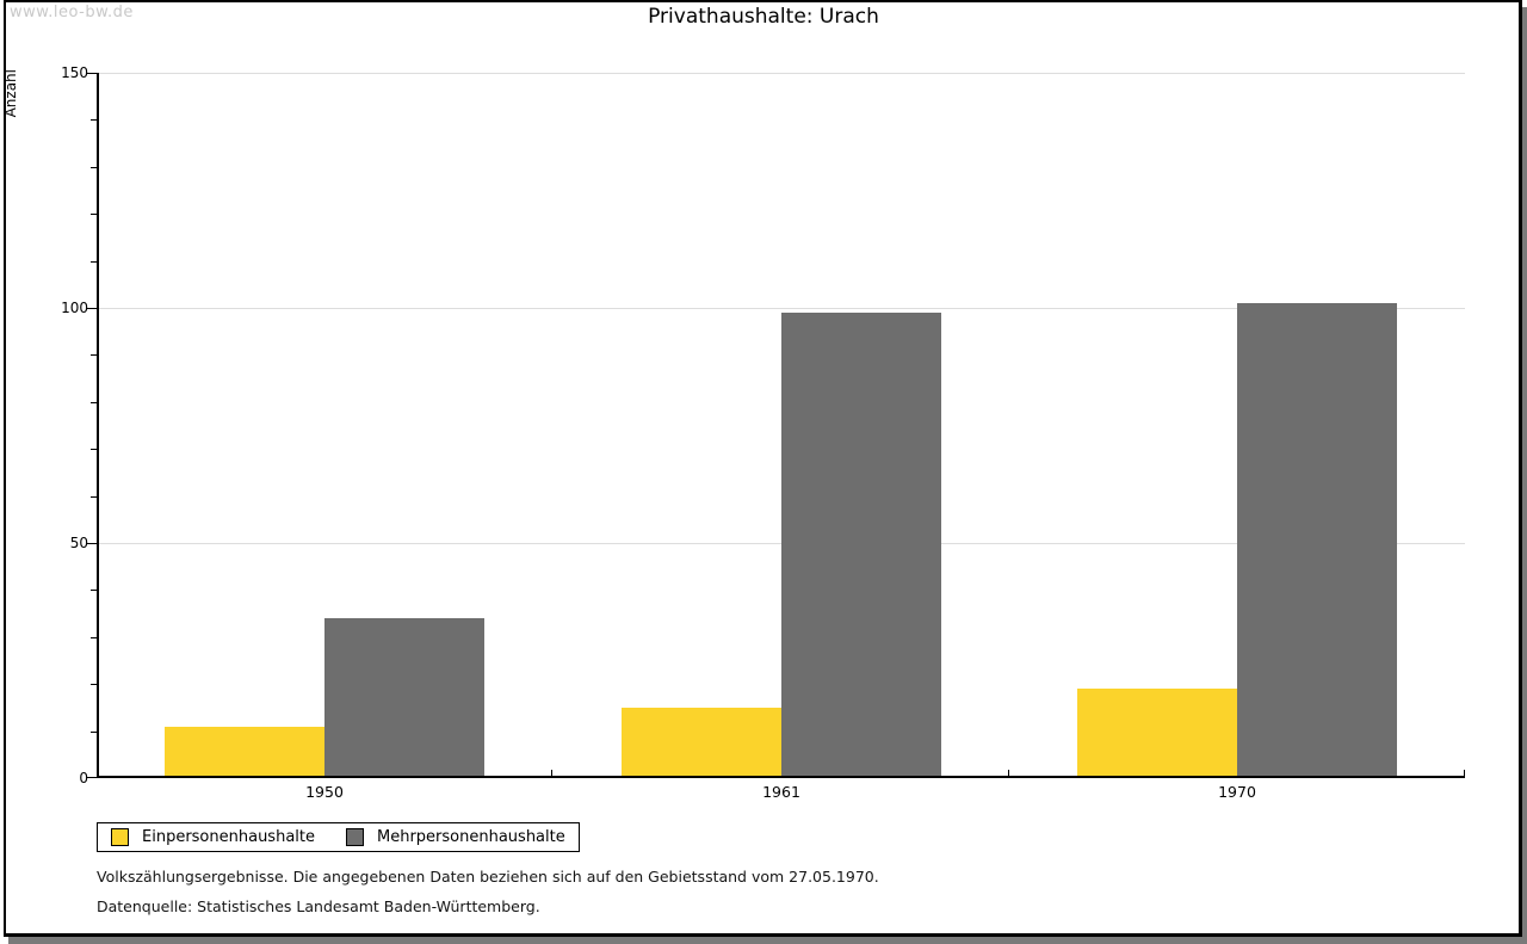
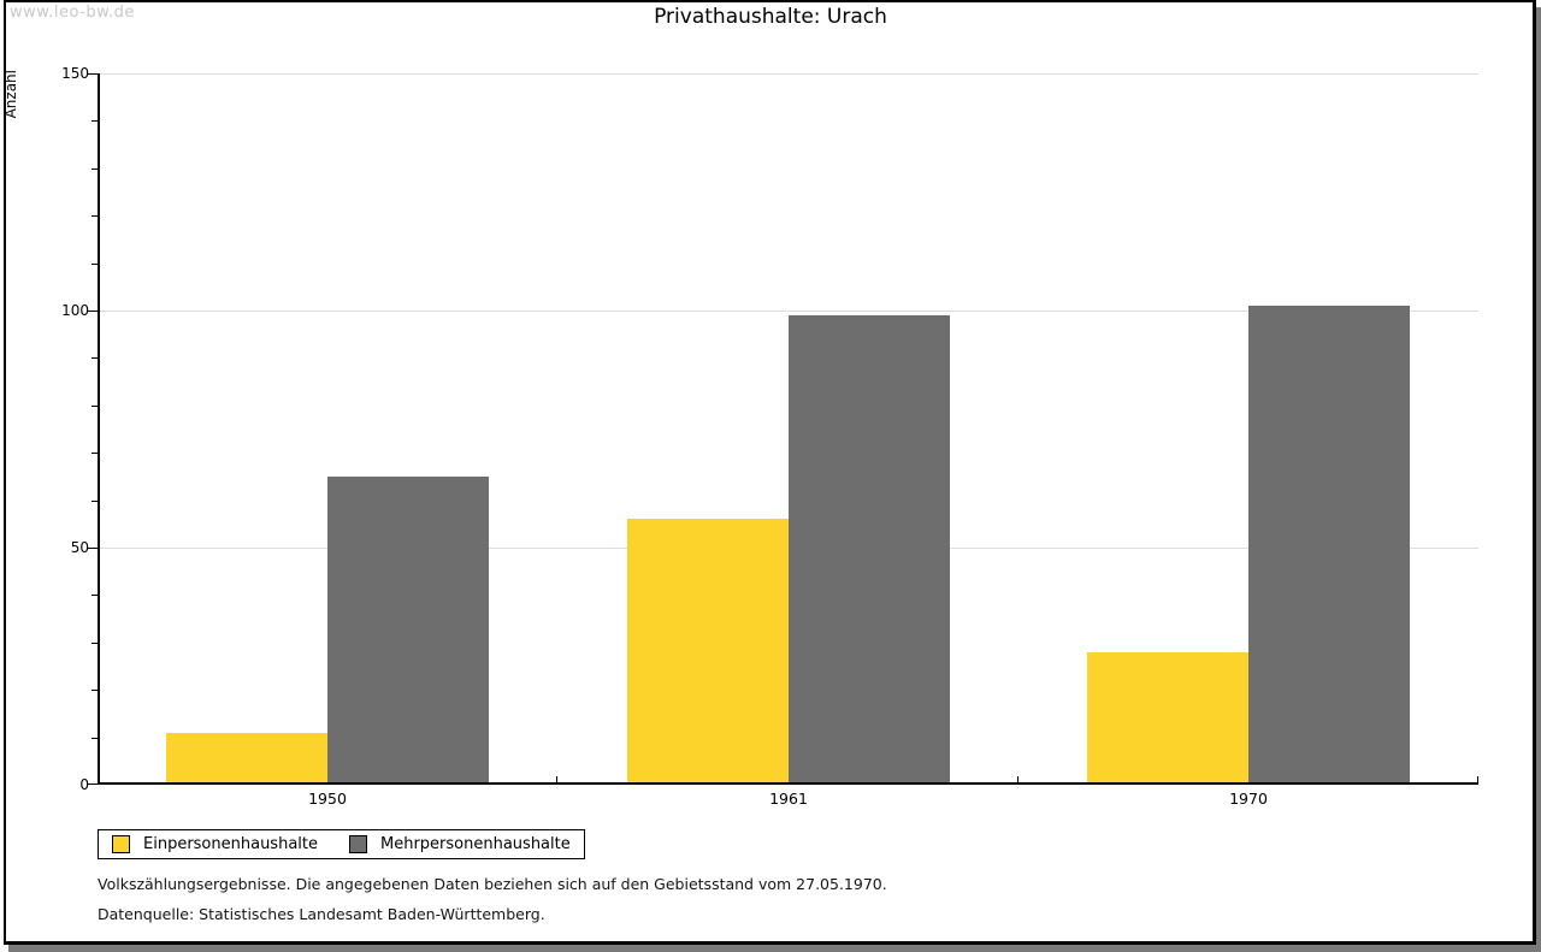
Mehrpersonenhaushalte/1950: 34 -> 65
Einpersonenhaushalte/1961: 15 -> 56
Einpersonenhaushalte/1970: 19 -> 28
